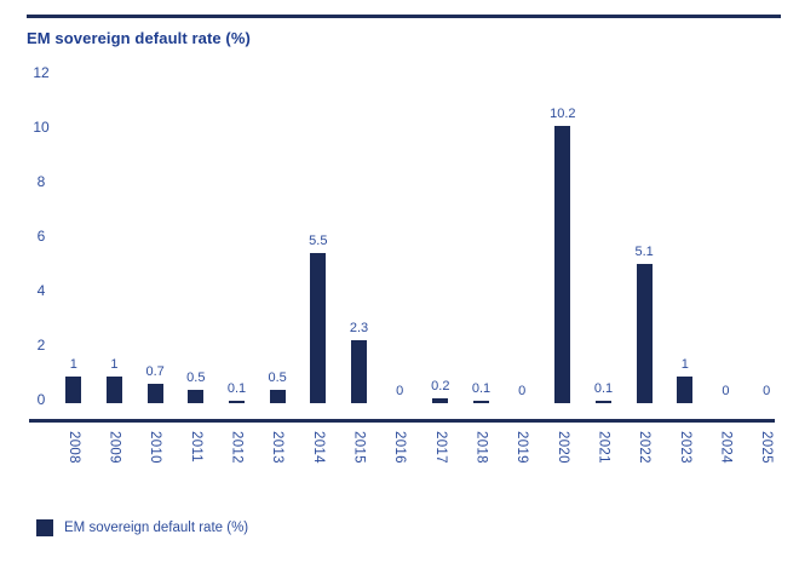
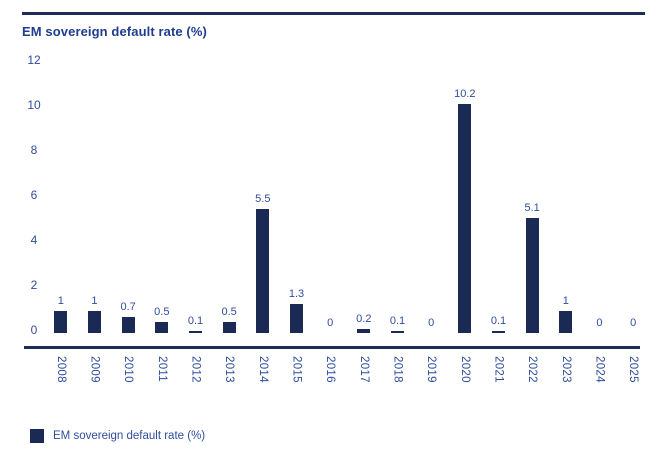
2015: 2.3 -> 1.3
